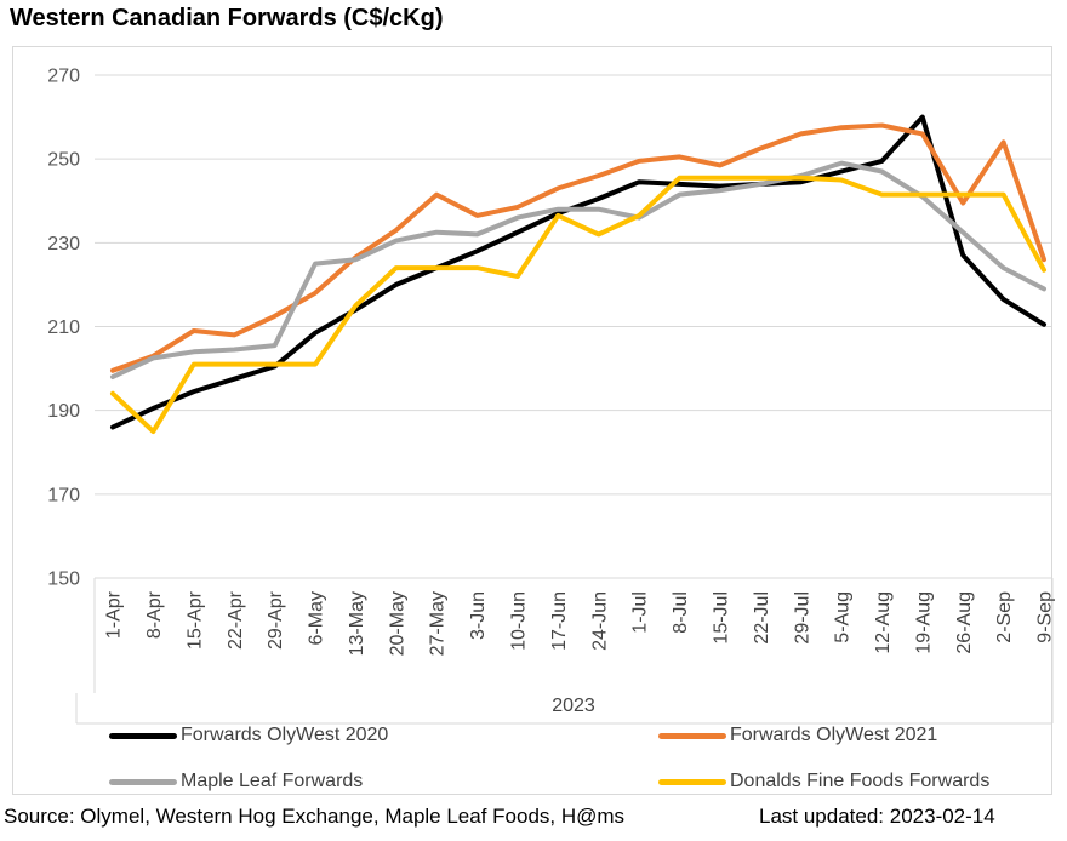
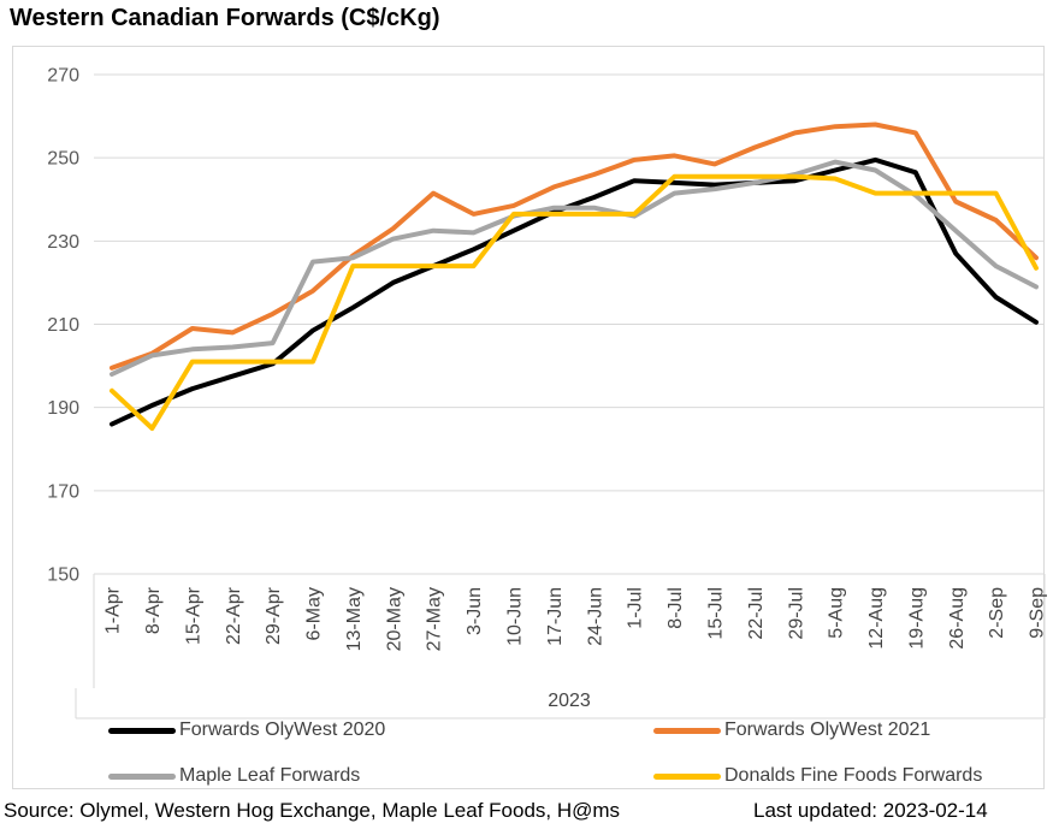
Donalds Fine Foods Forwards/13-May: 215 -> 224
Donalds Fine Foods Forwards/10-Jun: 222 -> 236
Donalds Fine Foods Forwards/24-Jun: 232 -> 236
Forwards OlyWest 2020/19-Aug: 260 -> 246
Forwards OlyWest 2021/2-Sep: 254 -> 235
